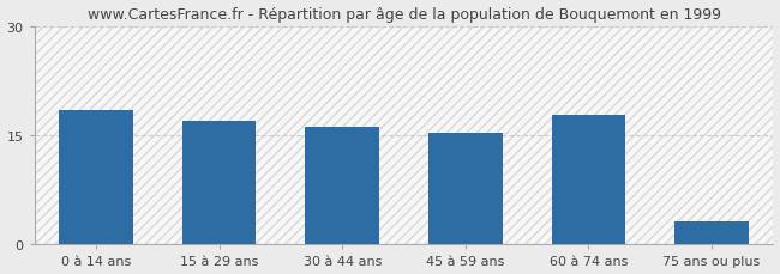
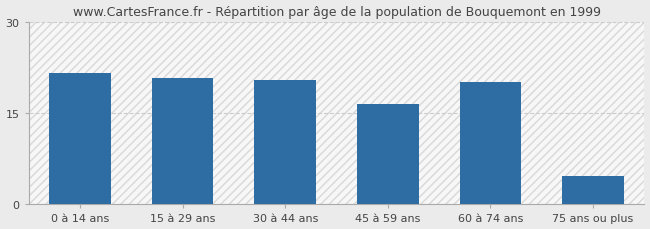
0 à 14 ans: 18.5 -> 21.6
15 à 29 ans: 17.0 -> 20.8
30 à 44 ans: 16.2 -> 20.4
45 à 59 ans: 15.4 -> 16.4
60 à 74 ans: 17.7 -> 20.0
75 ans ou plus: 3.2 -> 4.6
